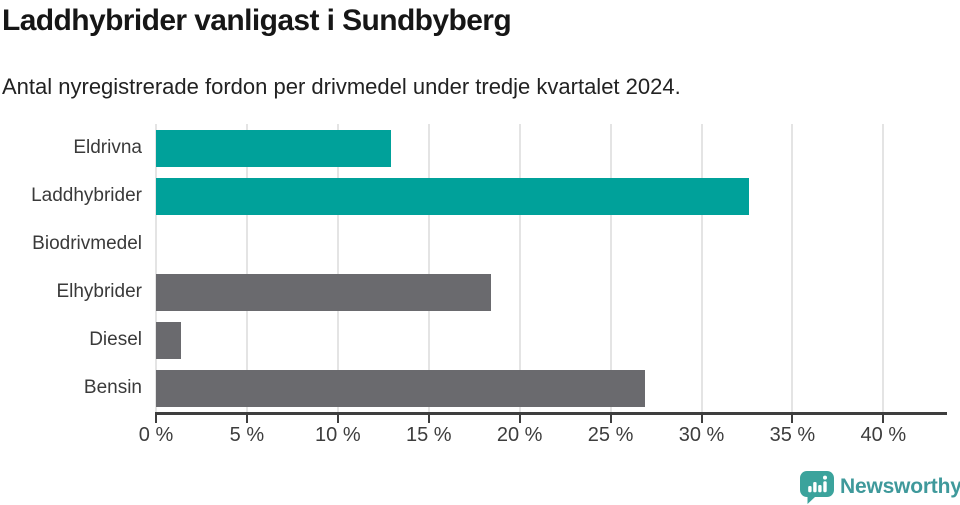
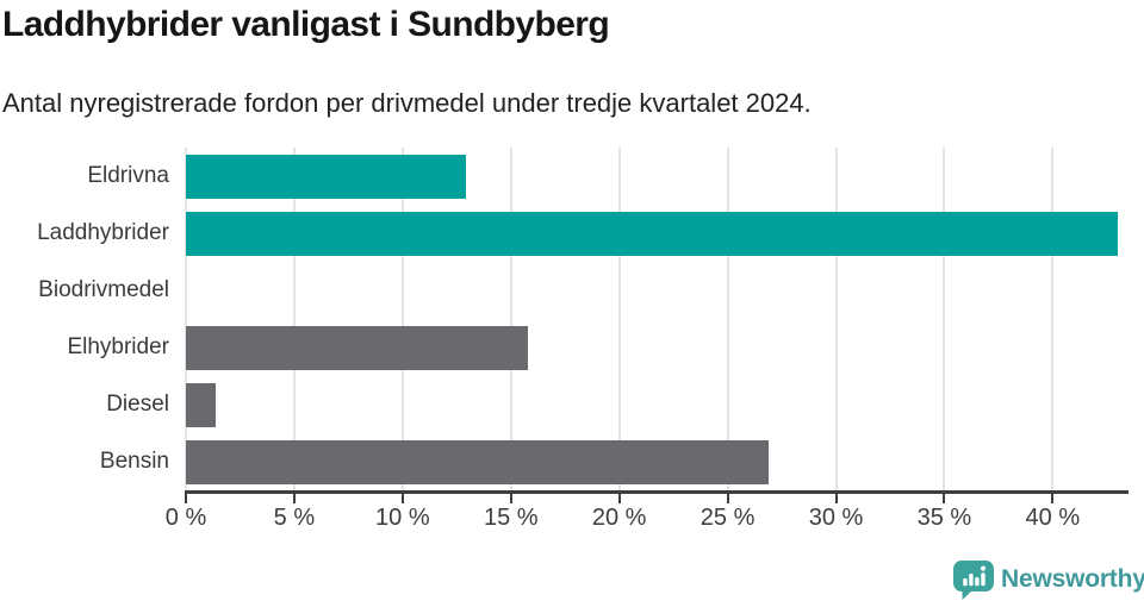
Laddhybrider: 32.6% -> 43.0%
Elhybrider: 18.4% -> 15.8%
